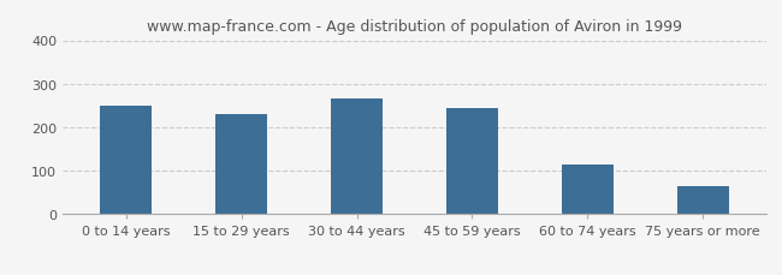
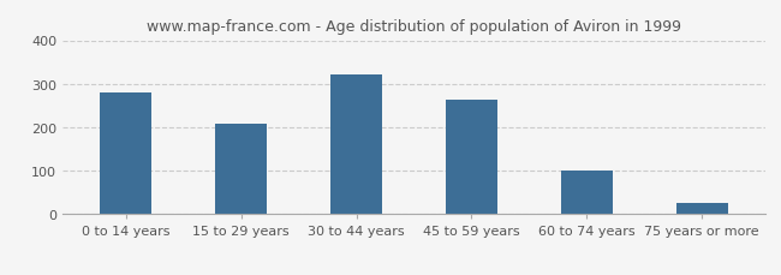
0 to 14 years: 250 -> 280
15 to 29 years: 230 -> 207
30 to 44 years: 265 -> 320
45 to 59 years: 245 -> 262
60 to 74 years: 115 -> 100
75 years or more: 65 -> 25
